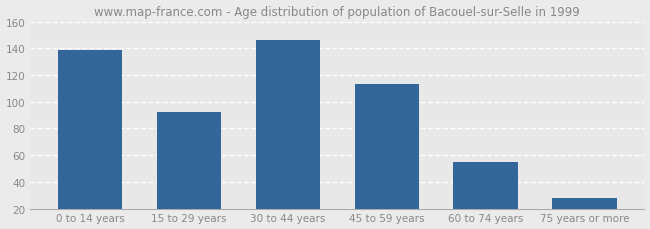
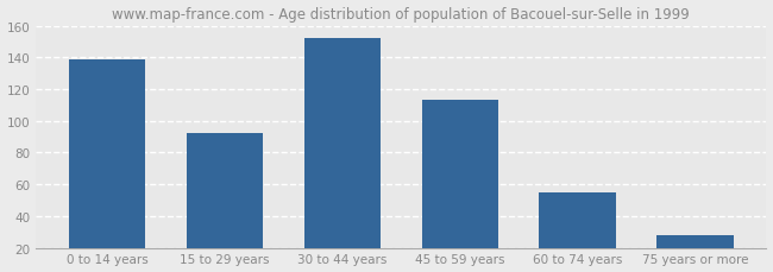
30 to 44 years: 146 -> 152
